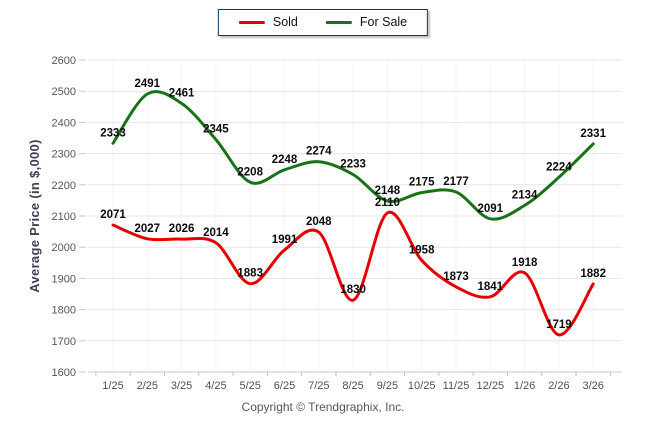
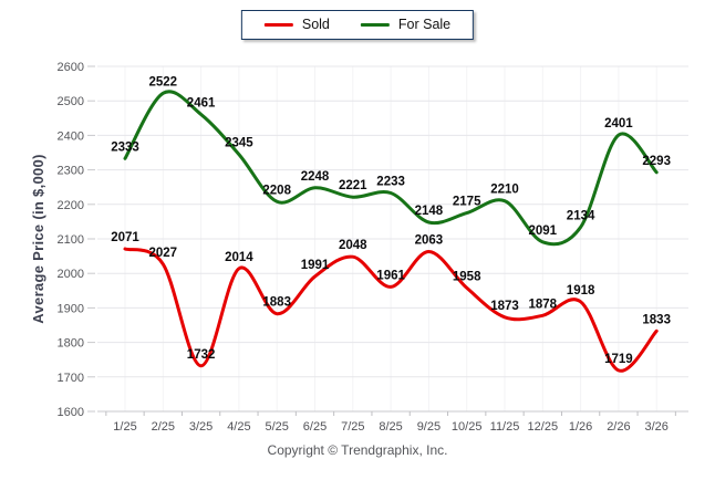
For Sale/2/25: 2491 -> 2522
Sold/3/25: 2026 -> 1732
For Sale/7/25: 2274 -> 2221
Sold/8/25: 1830 -> 1961
Sold/9/25: 2110 -> 2063
For Sale/11/25: 2177 -> 2210
Sold/12/25: 1841 -> 1878
For Sale/2/26: 2224 -> 2401
Sold/3/26: 1882 -> 1833
For Sale/3/26: 2331 -> 2293
